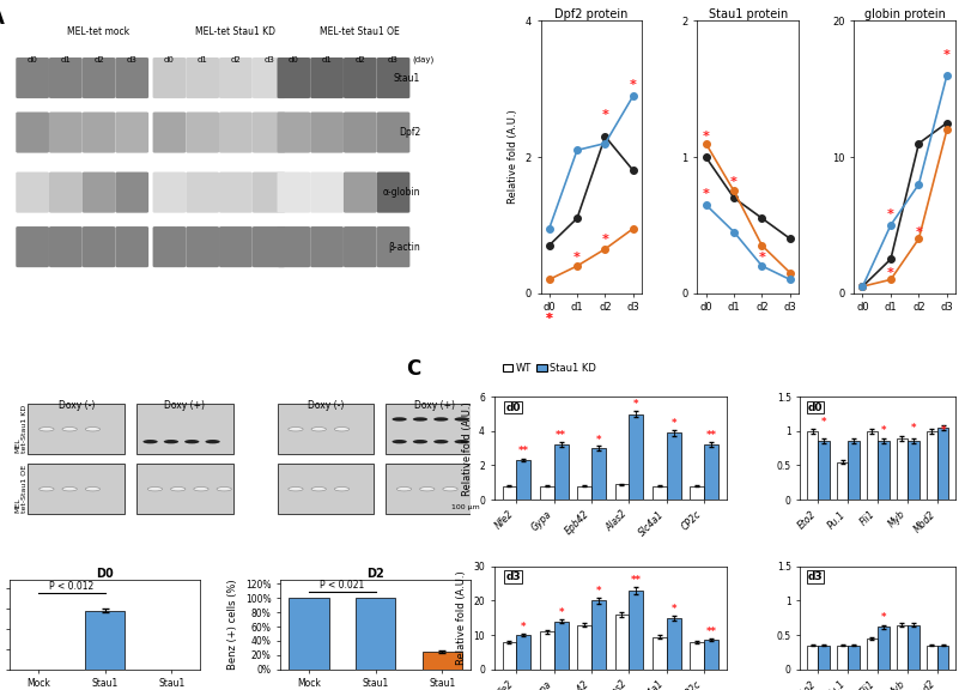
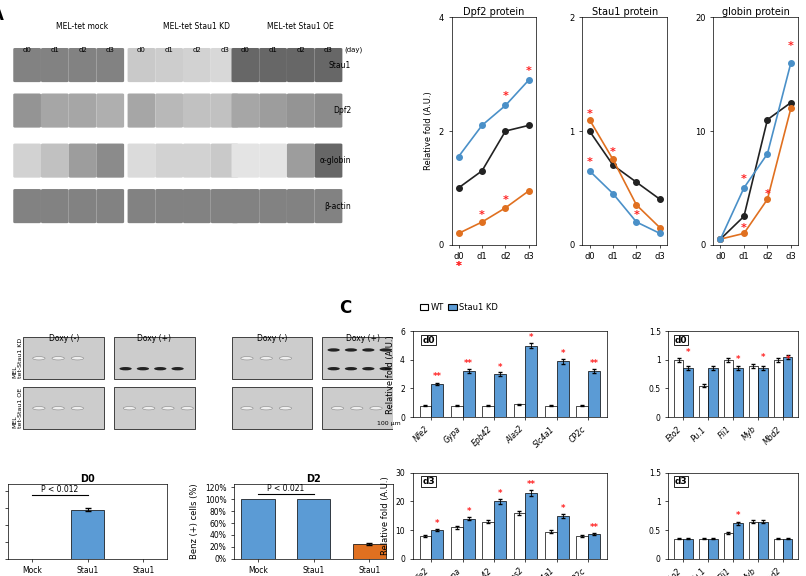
Dpf2 protein/WT/d0: 0.7 -> 1.0
Dpf2 protein/Stau1 KD/d0: 0.94 -> 1.55
Dpf2 protein/WT/d1: 1.1 -> 1.3
Dpf2 protein/WT/d2: 2.3 -> 2.0
Dpf2 protein/Stau1 KD/d2: 2.20 -> 2.45
Dpf2 protein/WT/d3: 1.8 -> 2.1
